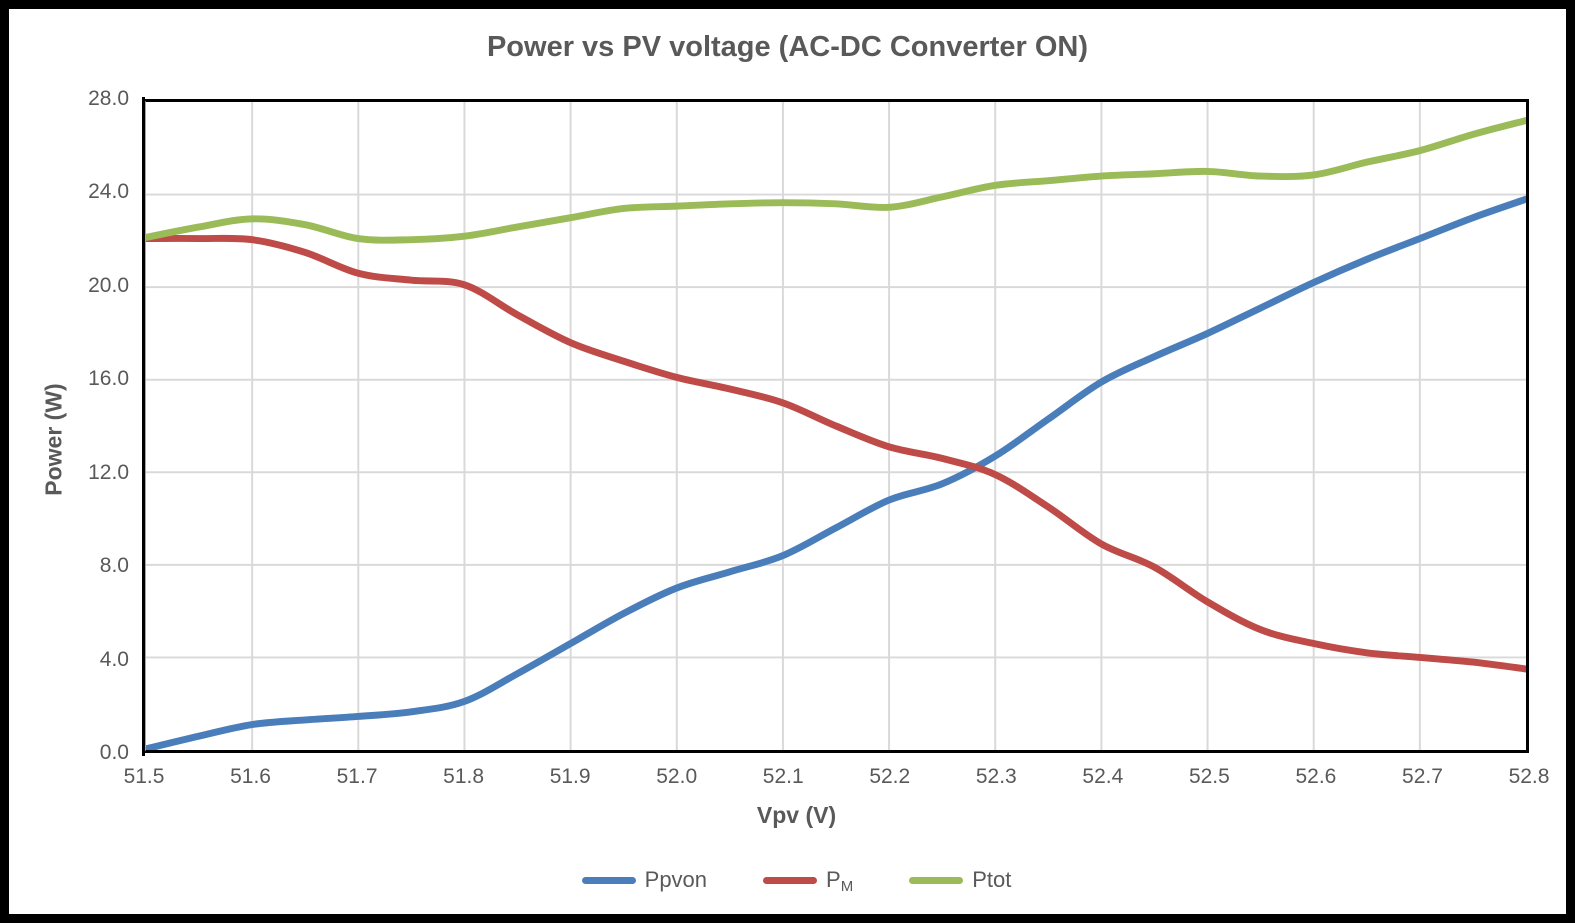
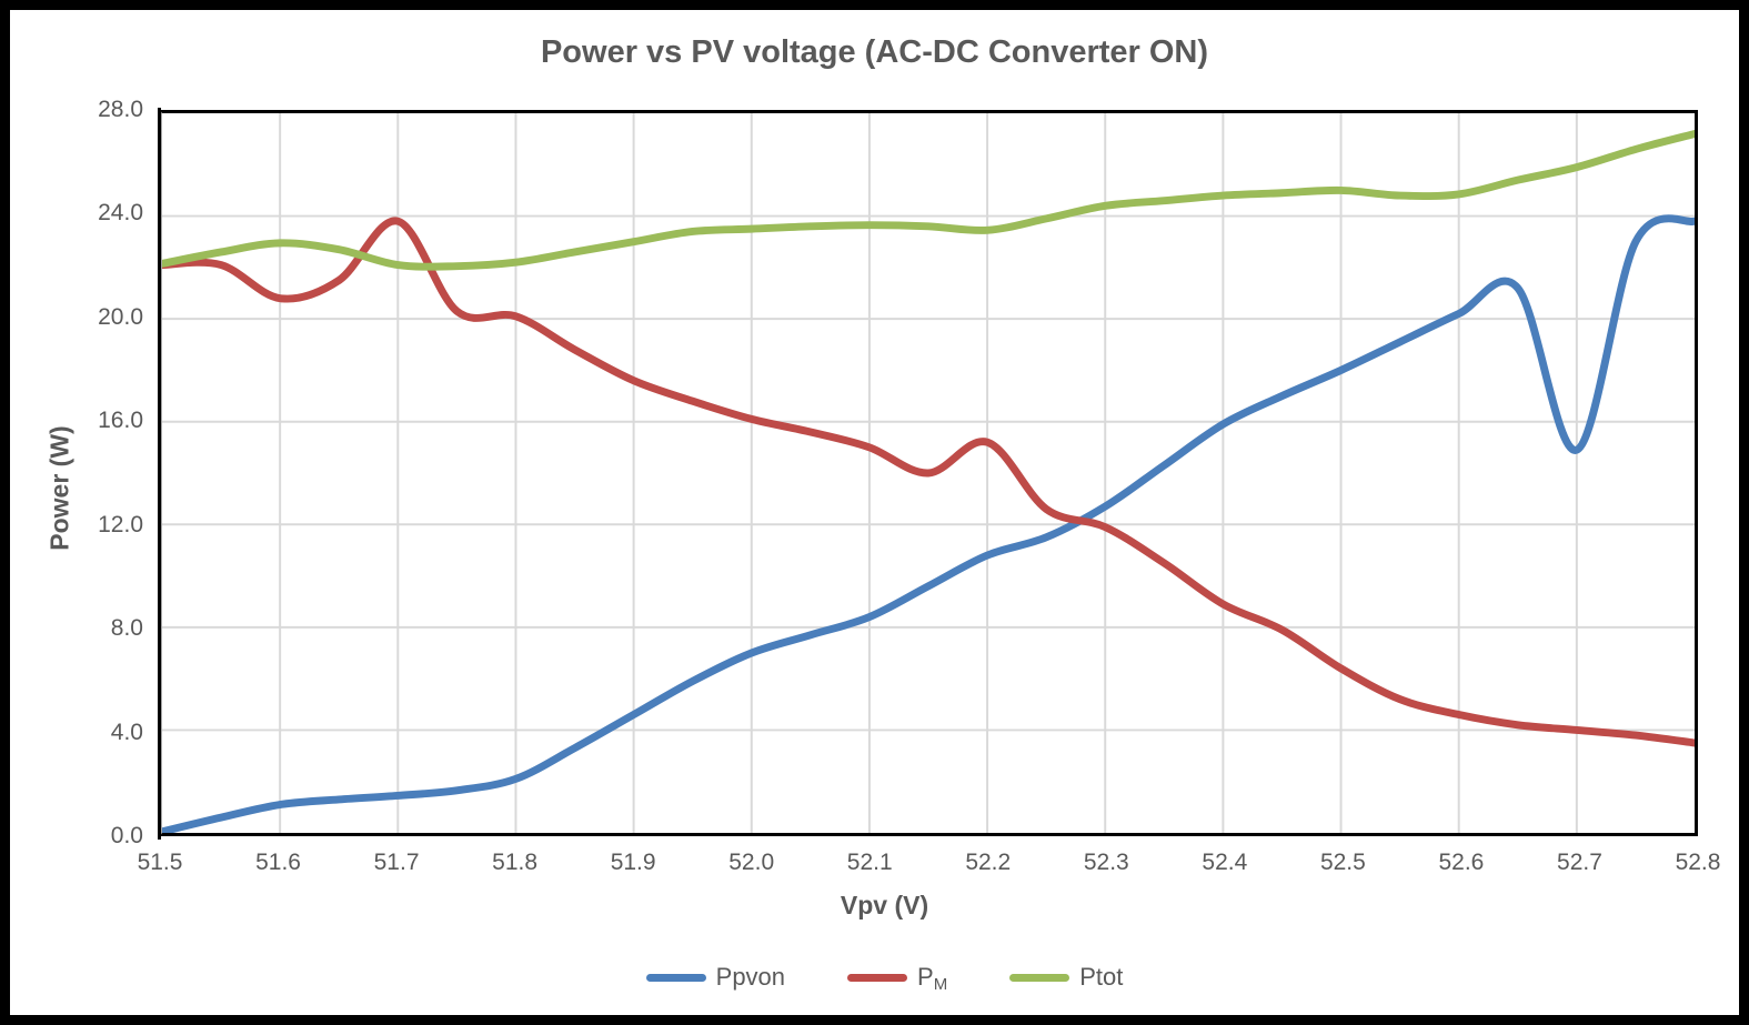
PM/51.6: 22.1 -> 20.8
PM/51.7: 20.6 -> 23.8
PM/52.2: 13.1 -> 15.2
Ppvon/52.7: 22.1 -> 14.9
